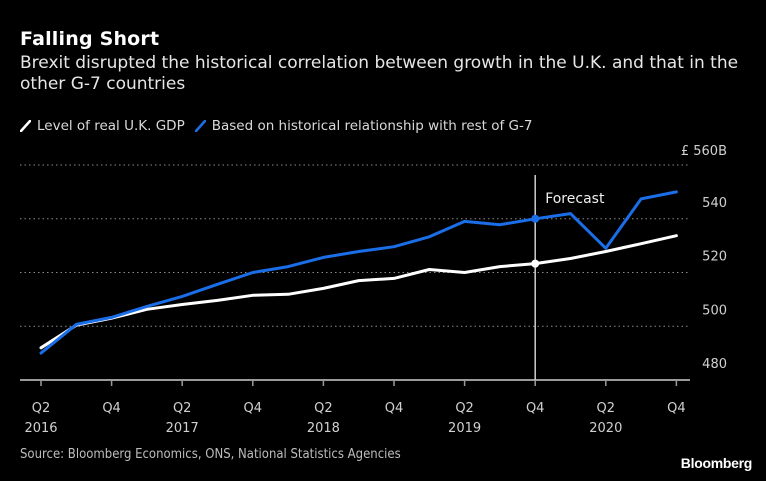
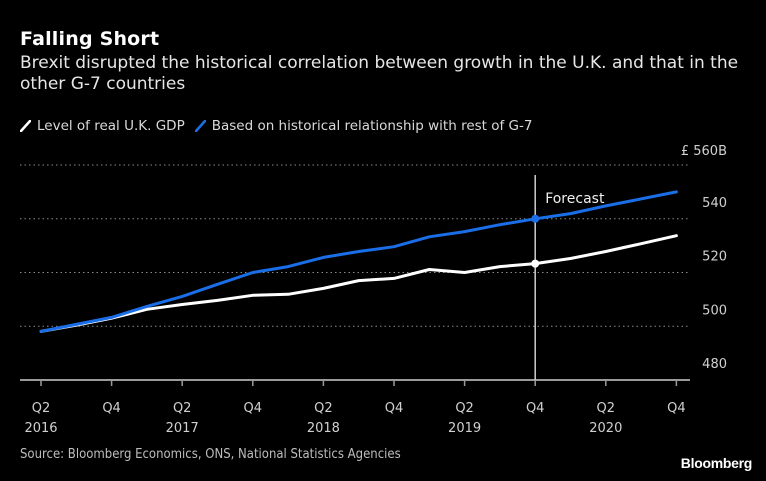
Level of real U.K. GDP/Q2 2016: 492 -> 498
Based on historical relationship with rest of G-7/Q2 2016: 490 -> 498
Based on historical relationship with rest of G-7/Q2 2019: 539 -> 535
Based on historical relationship with rest of G-7/Q2 2020: 529 -> 545
